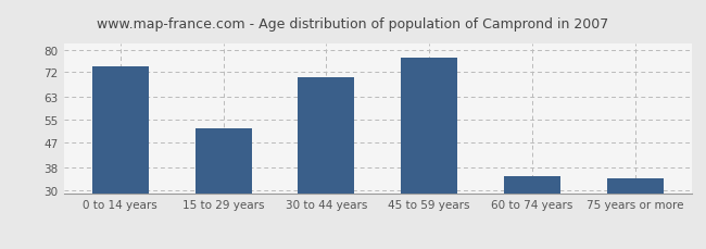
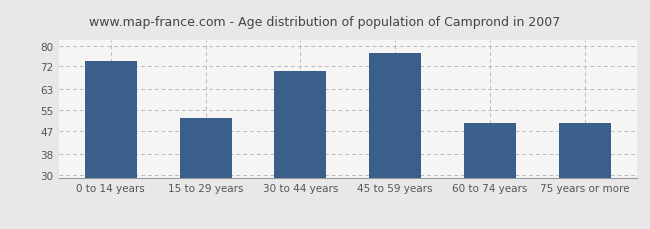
60 to 74 years: 35 -> 50
75 years or more: 34 -> 50
